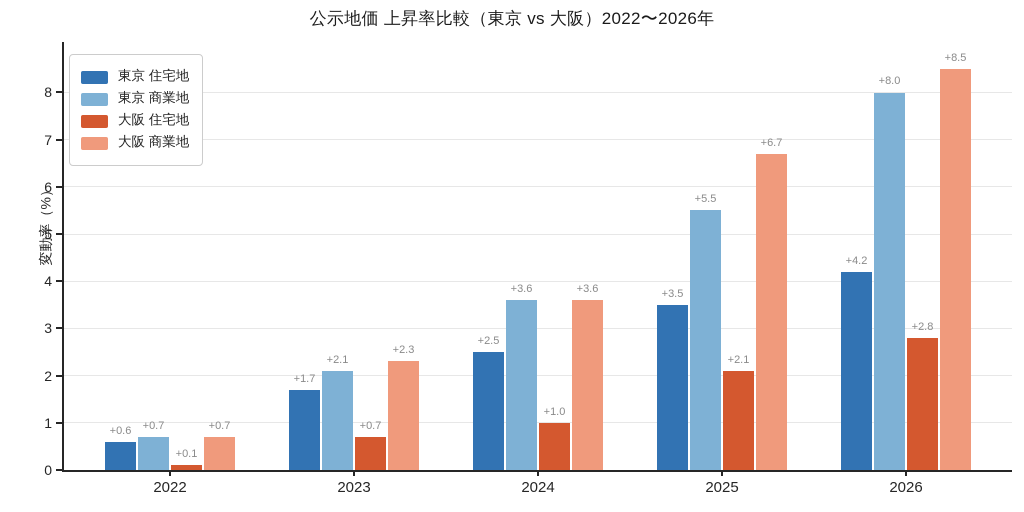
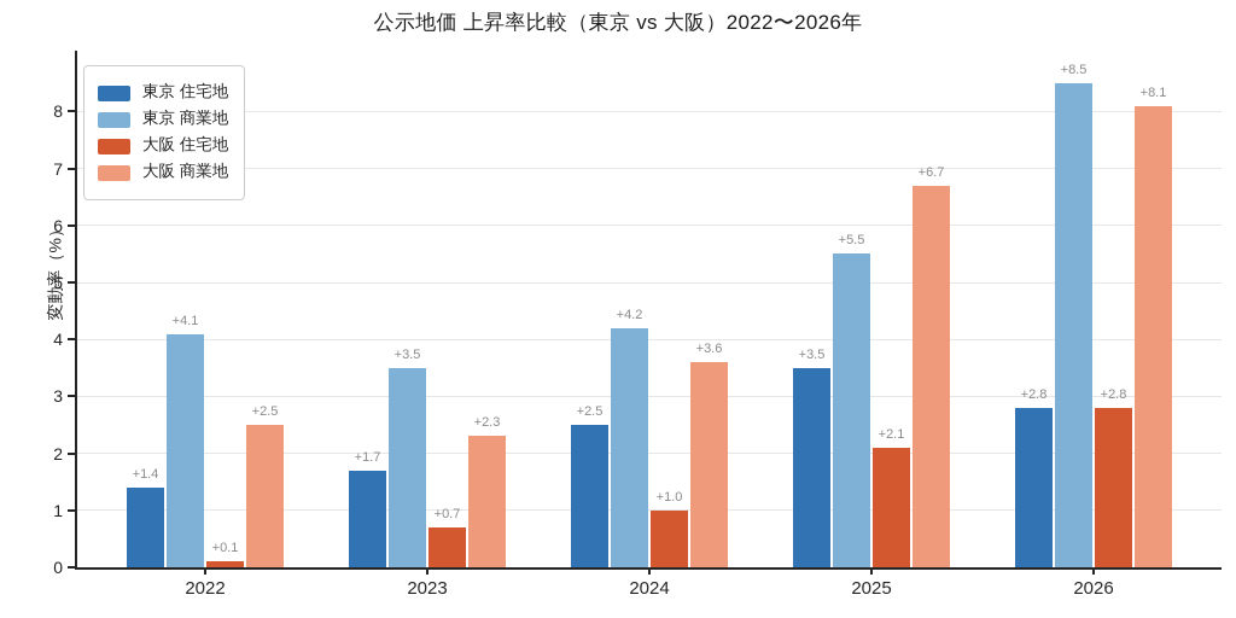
東京 住宅地/2022: +0.6 -> +1.4
東京 商業地/2022: +0.7 -> +4.1
大阪 商業地/2022: +0.7 -> +2.5
東京 商業地/2023: +2.1 -> +3.5
東京 商業地/2024: +3.6 -> +4.2
東京 住宅地/2026: +4.2 -> +2.8
東京 商業地/2026: +8.0 -> +8.5
大阪 商業地/2026: +8.5 -> +8.1
